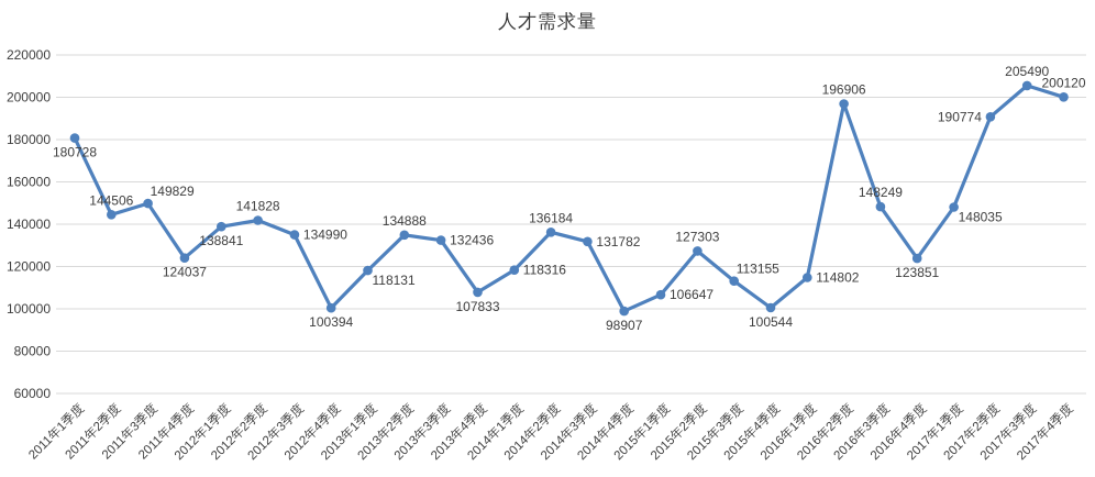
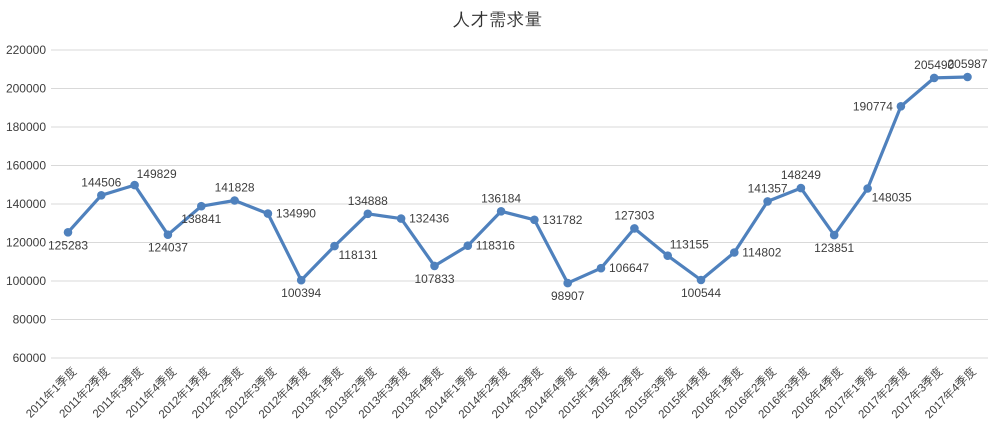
2011年1季度: 180728 -> 125283
2016年2季度: 196906 -> 141357
2017年4季度: 200120 -> 205987
